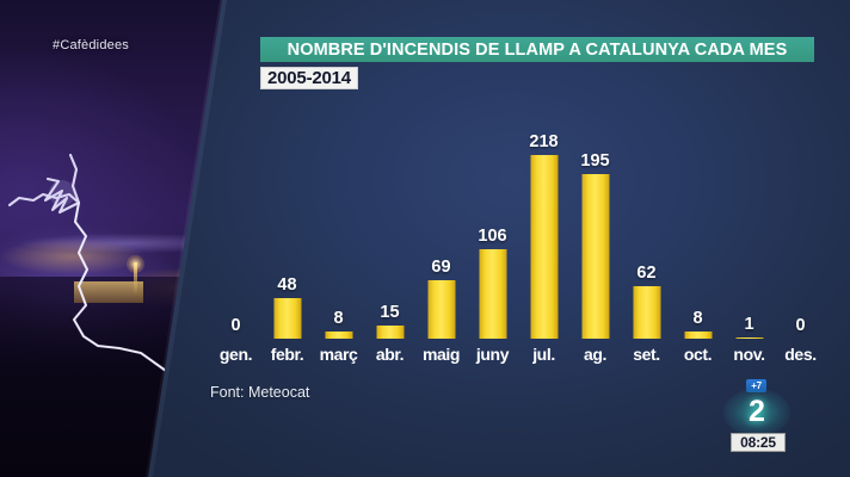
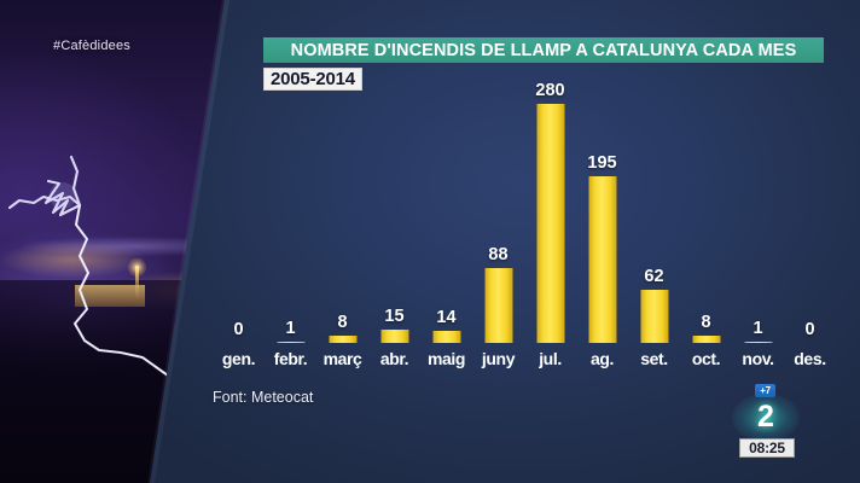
febr.: 48 -> 1
maig: 69 -> 14
juny: 106 -> 88
jul.: 218 -> 280
